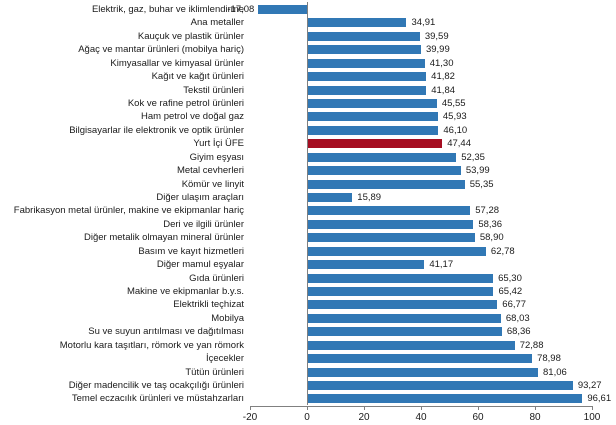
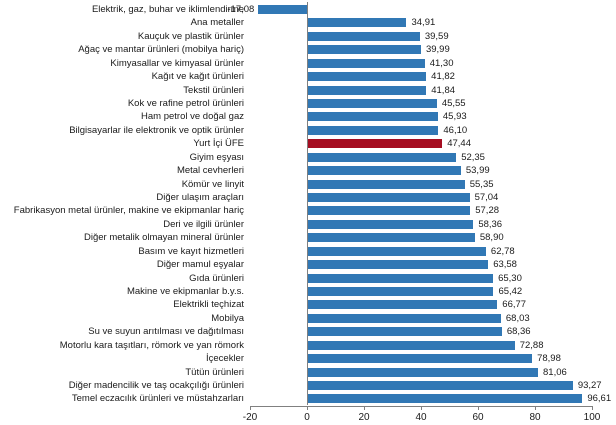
Diğer ulaşım araçları: 15,89 -> 57,04
Diğer mamul eşyalar: 41,17 -> 63,58
